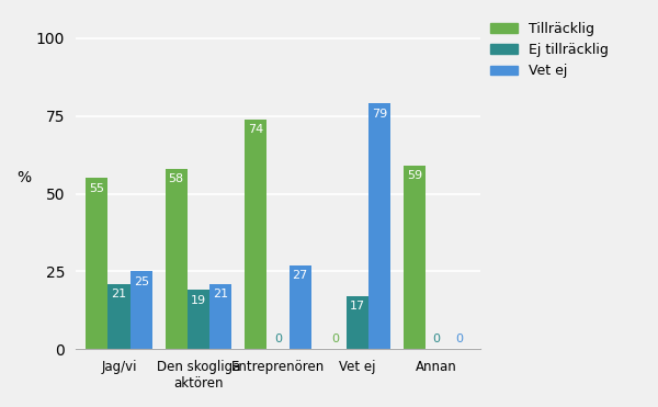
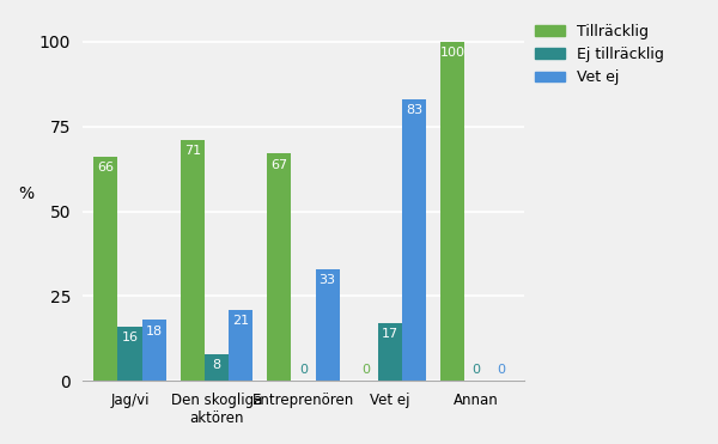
Tillräcklig/Jag/vi: 55 -> 66
Ej tillräcklig/Jag/vi: 21 -> 16
Vet ej/Jag/vi: 25 -> 18
Tillräcklig/Den skogliga aktören: 58 -> 71
Ej tillräcklig/Den skogliga aktören: 19 -> 8
Tillräcklig/Entreprenören: 74 -> 67
Vet ej/Entreprenören: 27 -> 33
Vet ej/Vet ej: 79 -> 83
Tillräcklig/Annan: 59 -> 100
